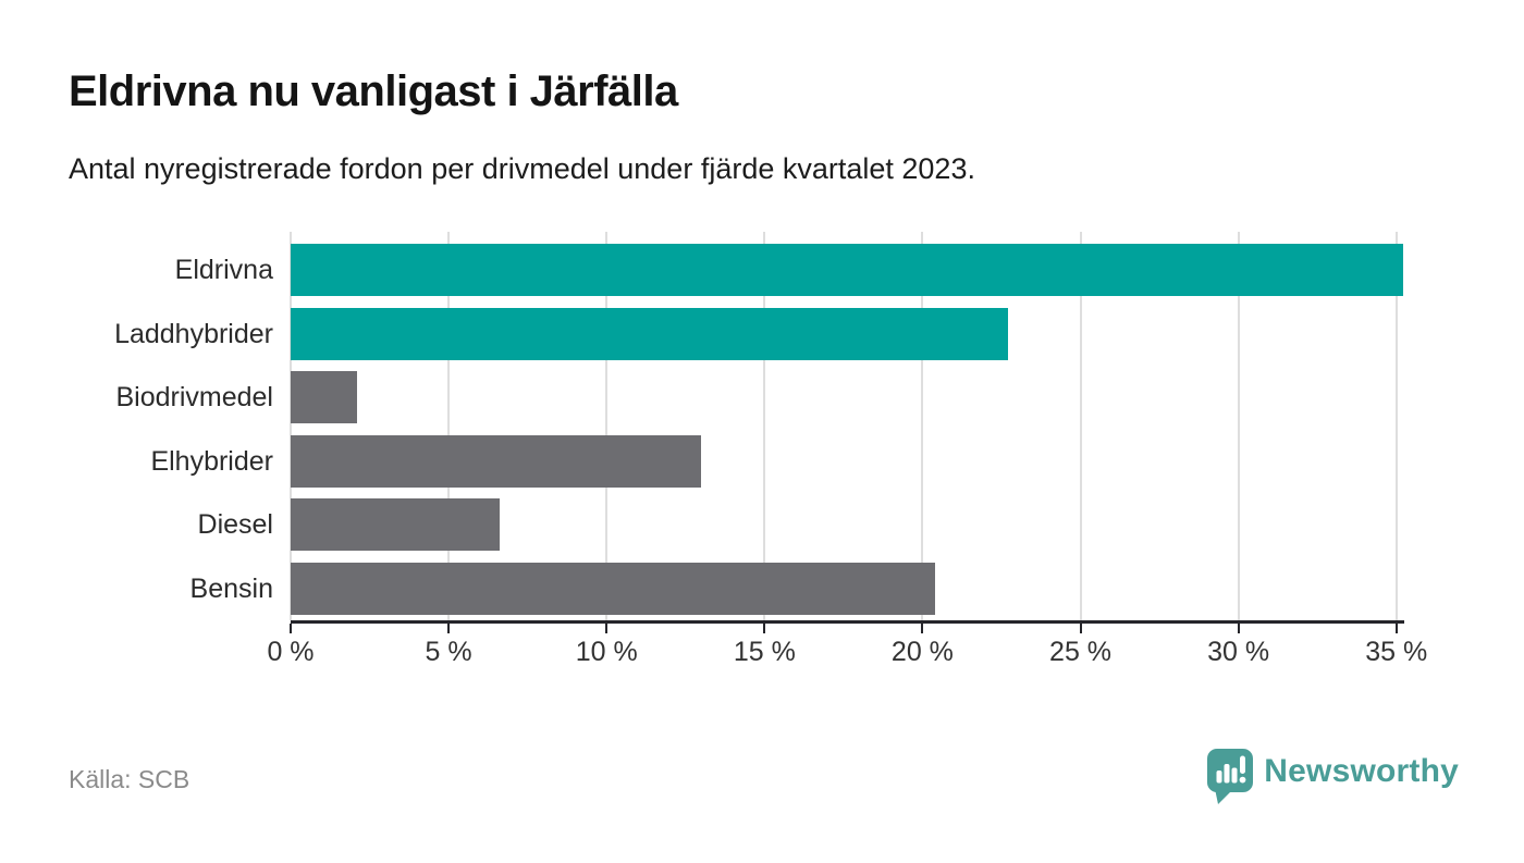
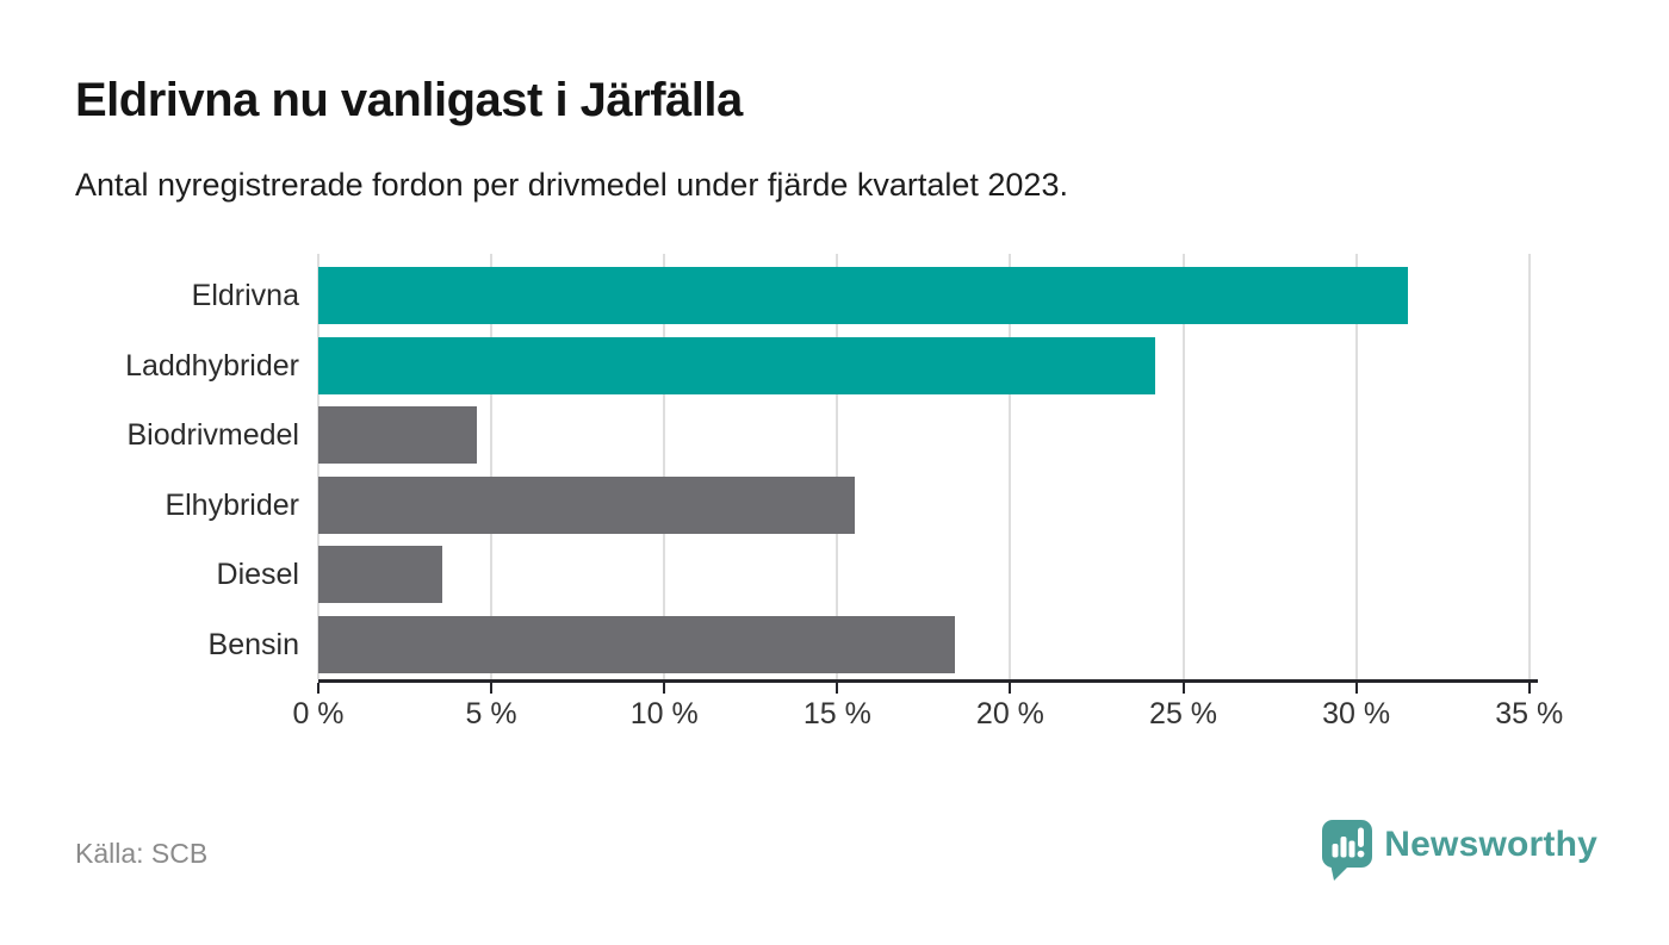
Eldrivna: 35.2% -> 31.5%
Laddhybrider: 22.7% -> 24.2%
Biodrivmedel: 2.1% -> 4.6%
Elhybrider: 13.0% -> 15.5%
Diesel: 6.6% -> 3.6%
Bensin: 20.4% -> 18.4%
